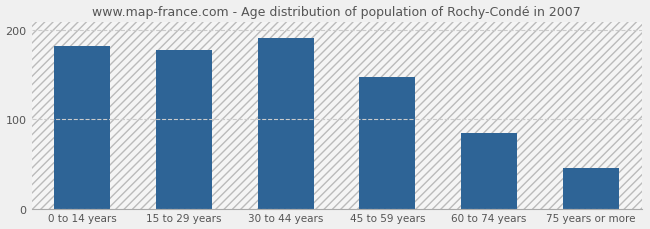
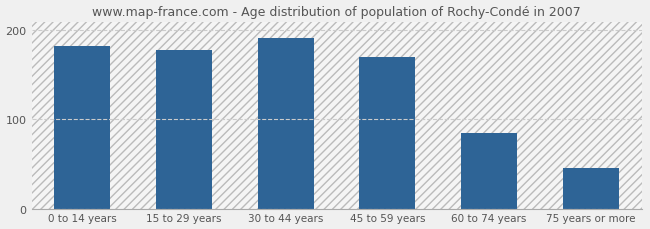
45 to 59 years: 148 -> 170
